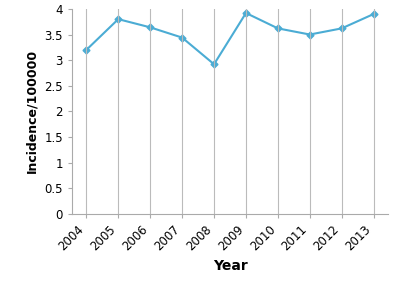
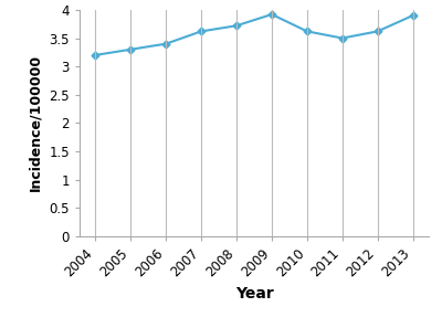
2005: 3.80 -> 3.30
2006: 3.64 -> 3.40
2007: 3.44 -> 3.62
2008: 2.92 -> 3.72
